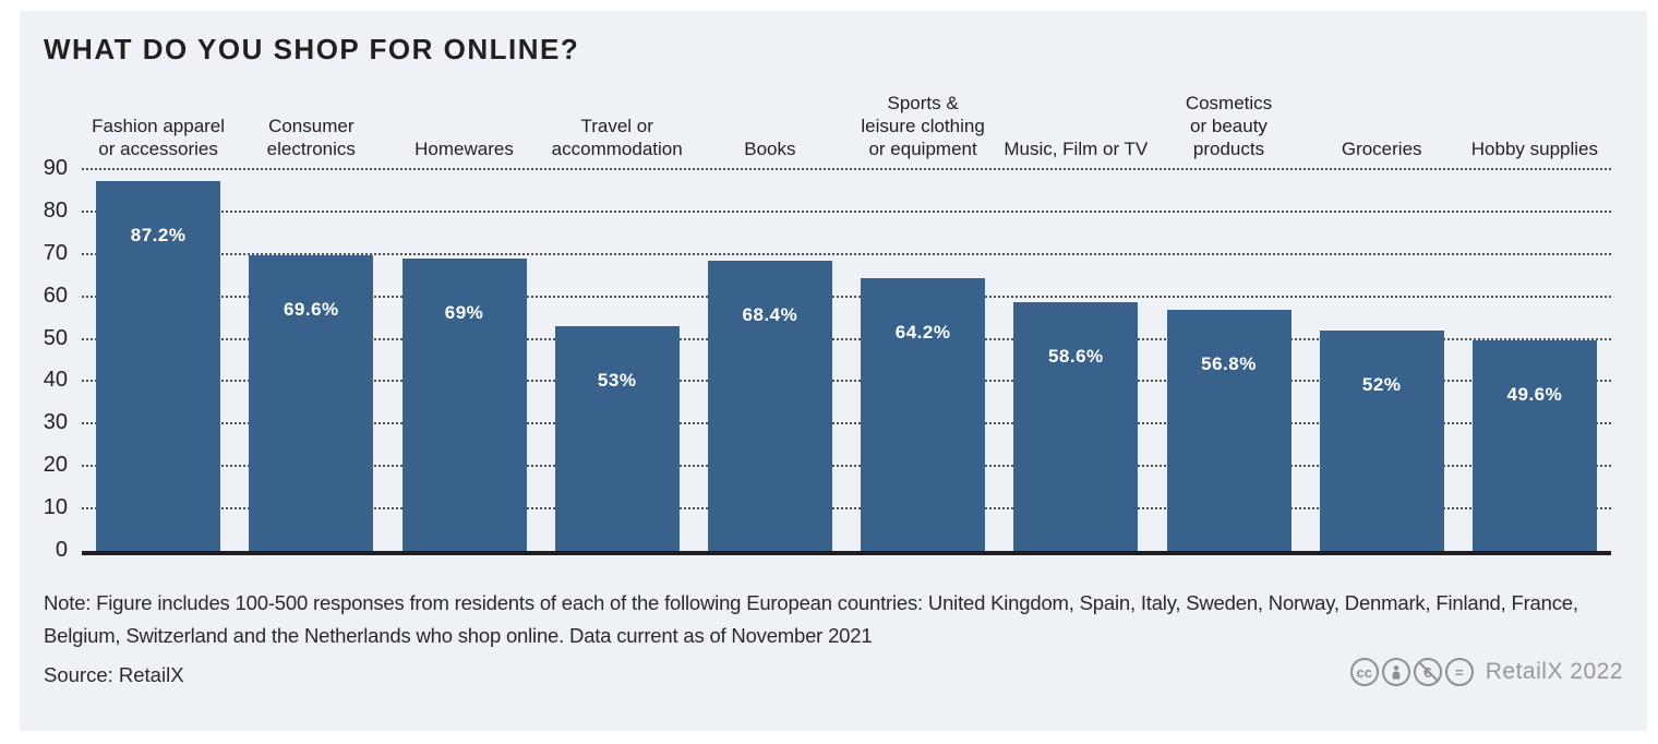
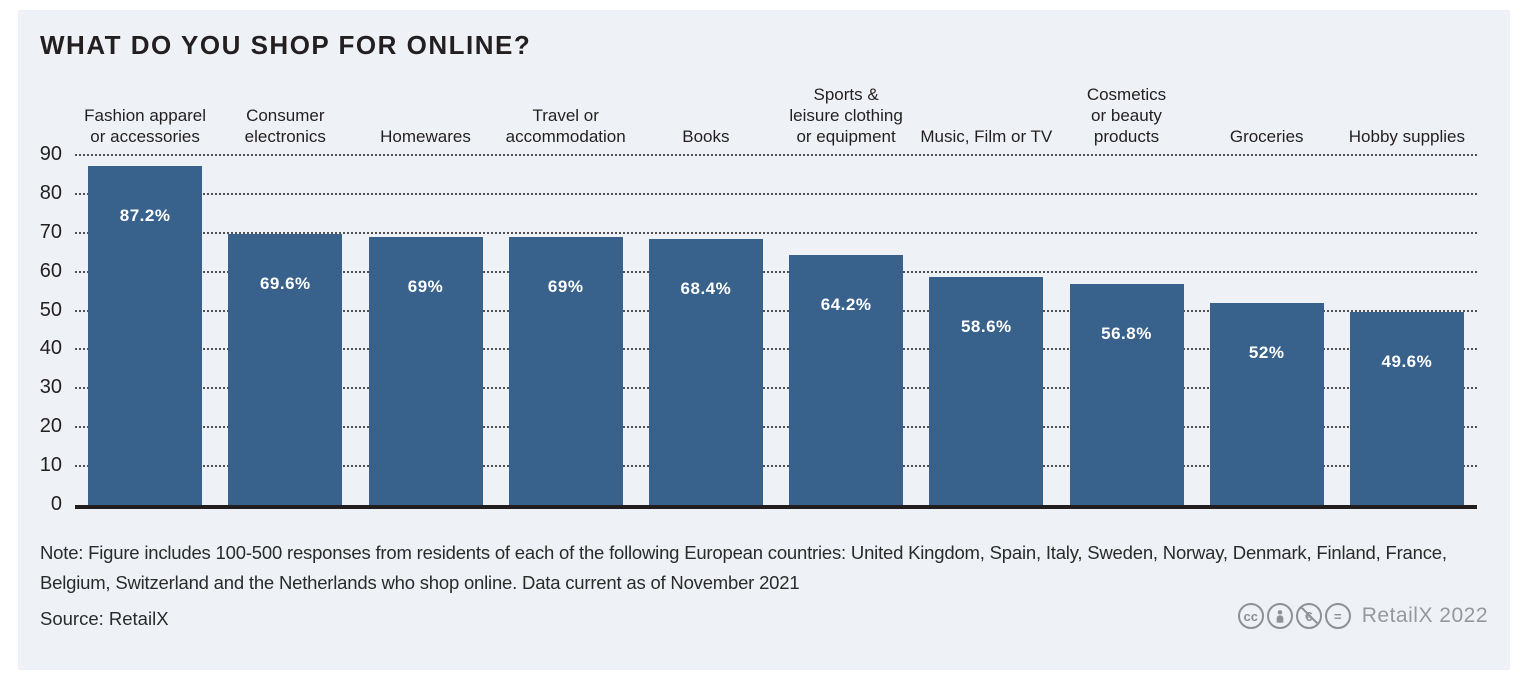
Travel or accommodation: 53% -> 69%
